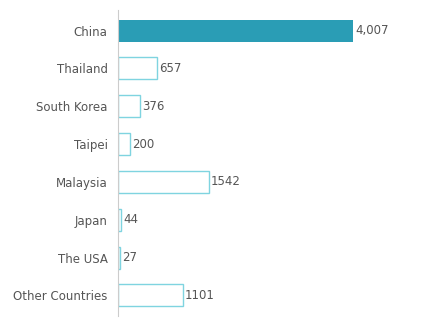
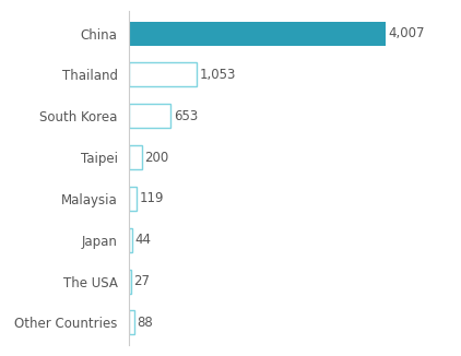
Thailand: 657 -> 1,053
South Korea: 376 -> 653
Malaysia: 1542 -> 119
Other Countries: 1101 -> 88
